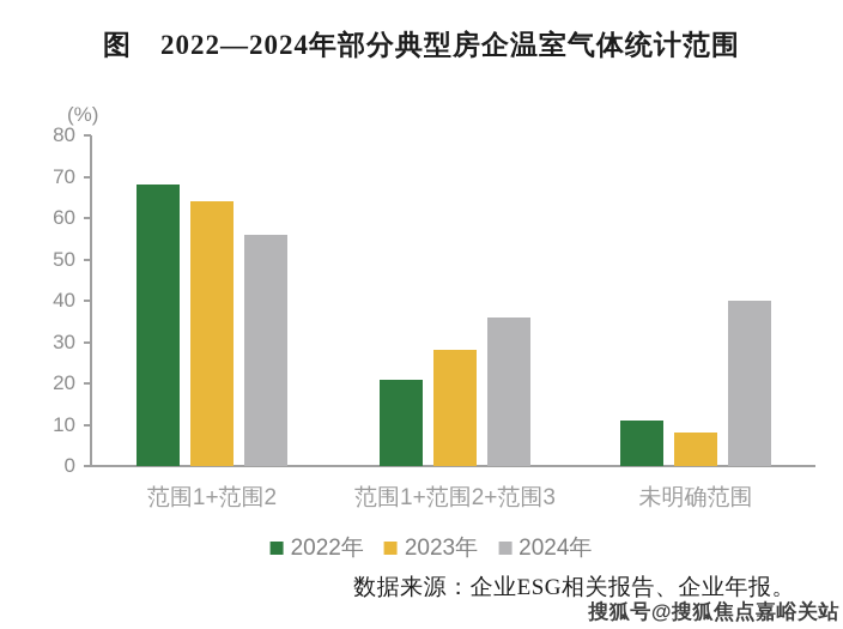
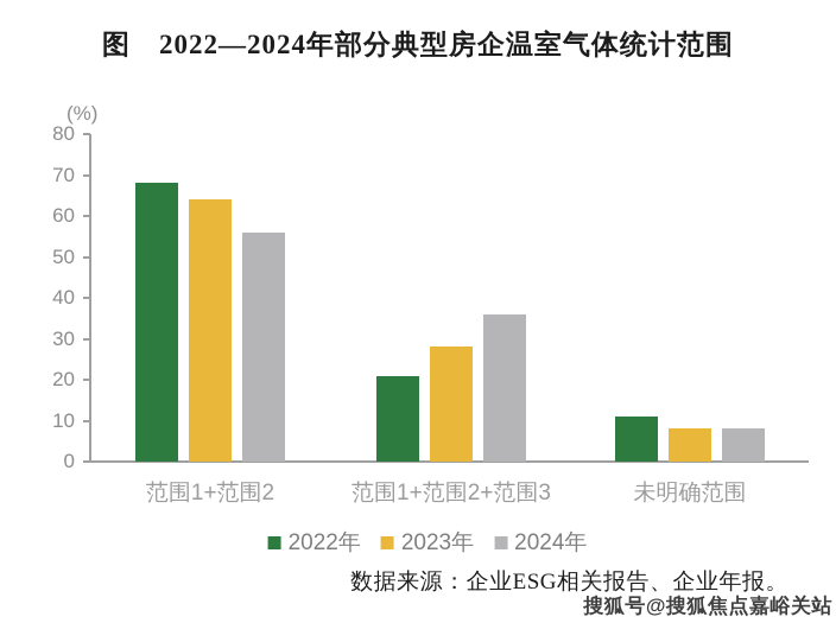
2024年/未明确范围: 40 -> 8
